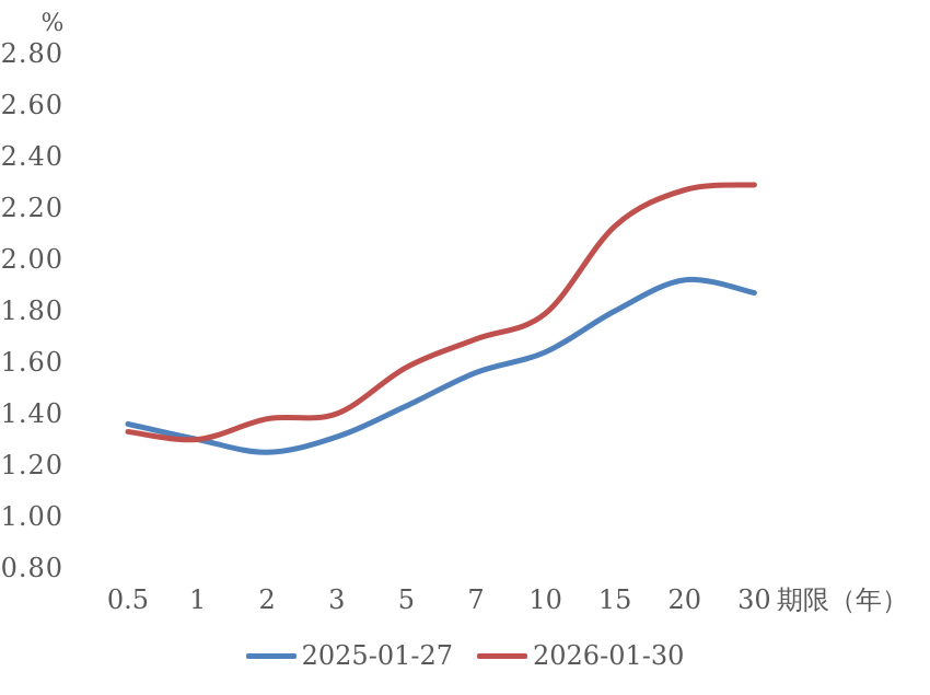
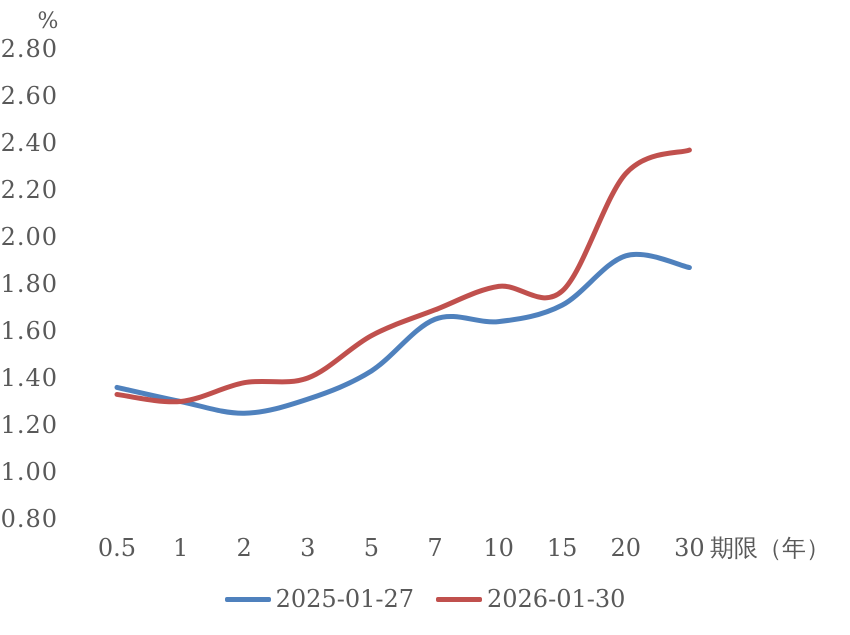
2025-01-27/7: 1.56 -> 1.65
2025-01-27/15: 1.80 -> 1.71
2026-01-30/15: 2.13 -> 1.77
2026-01-30/30: 2.29 -> 2.37
